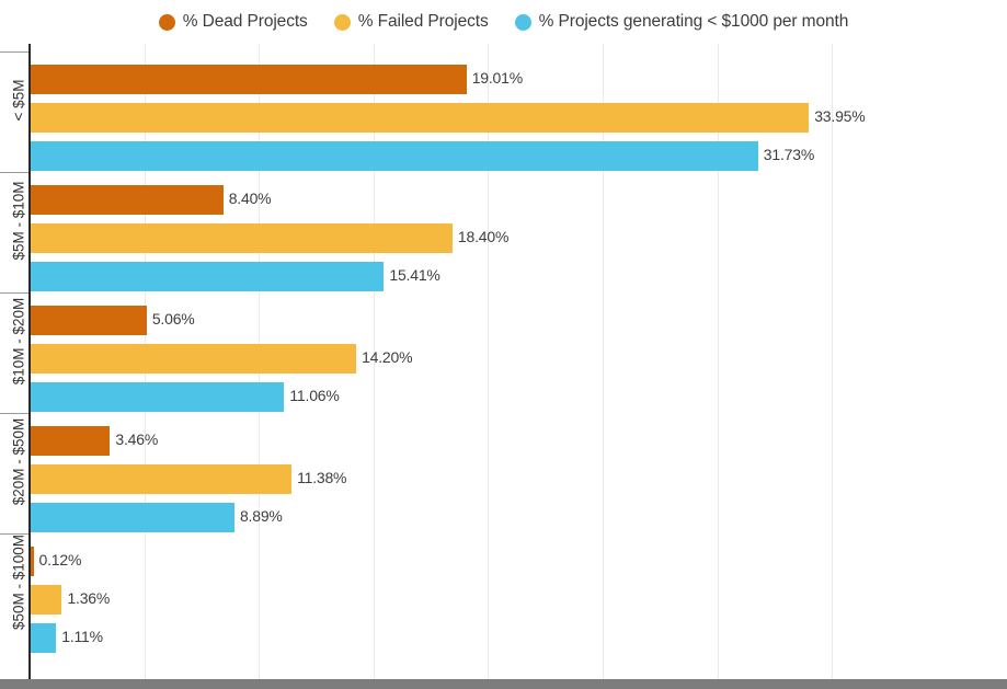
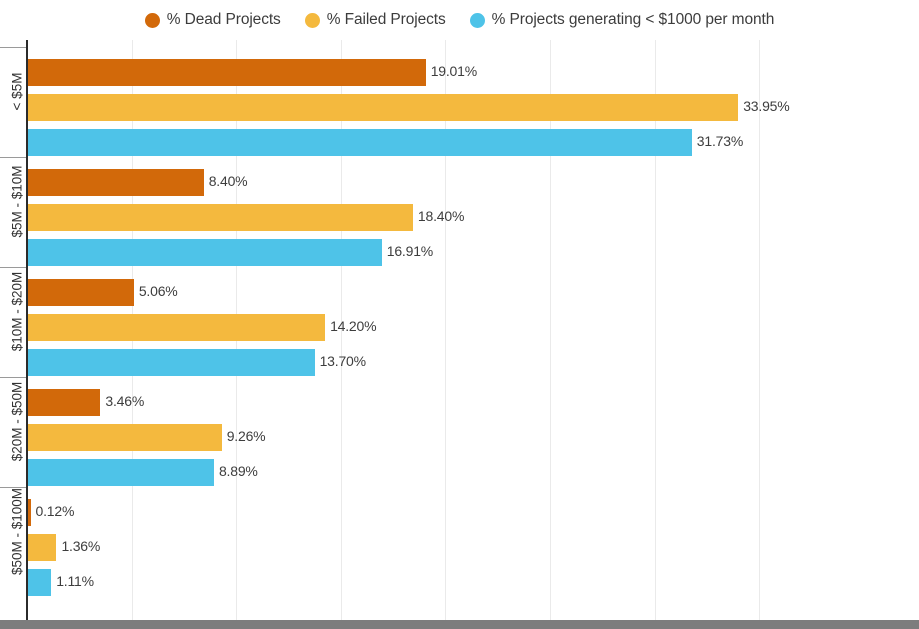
% Projects generating < $1000 per month/$5M - $10M: 15.41% -> 16.91%
% Projects generating < $1000 per month/$10M - $20M: 11.06% -> 13.70%
% Failed Projects/$20M - $50M: 11.38% -> 9.26%
